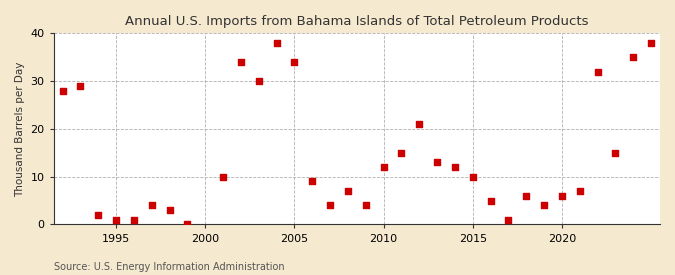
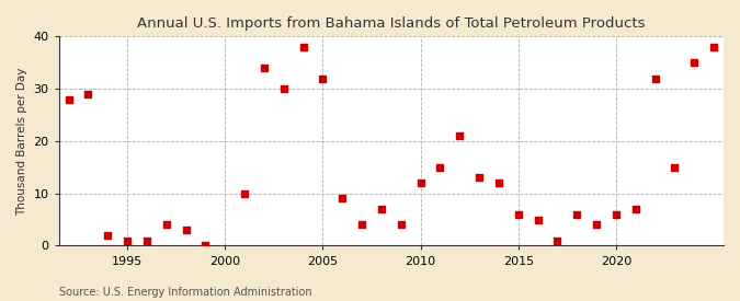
2005: 34 -> 32
2015: 10 -> 6
